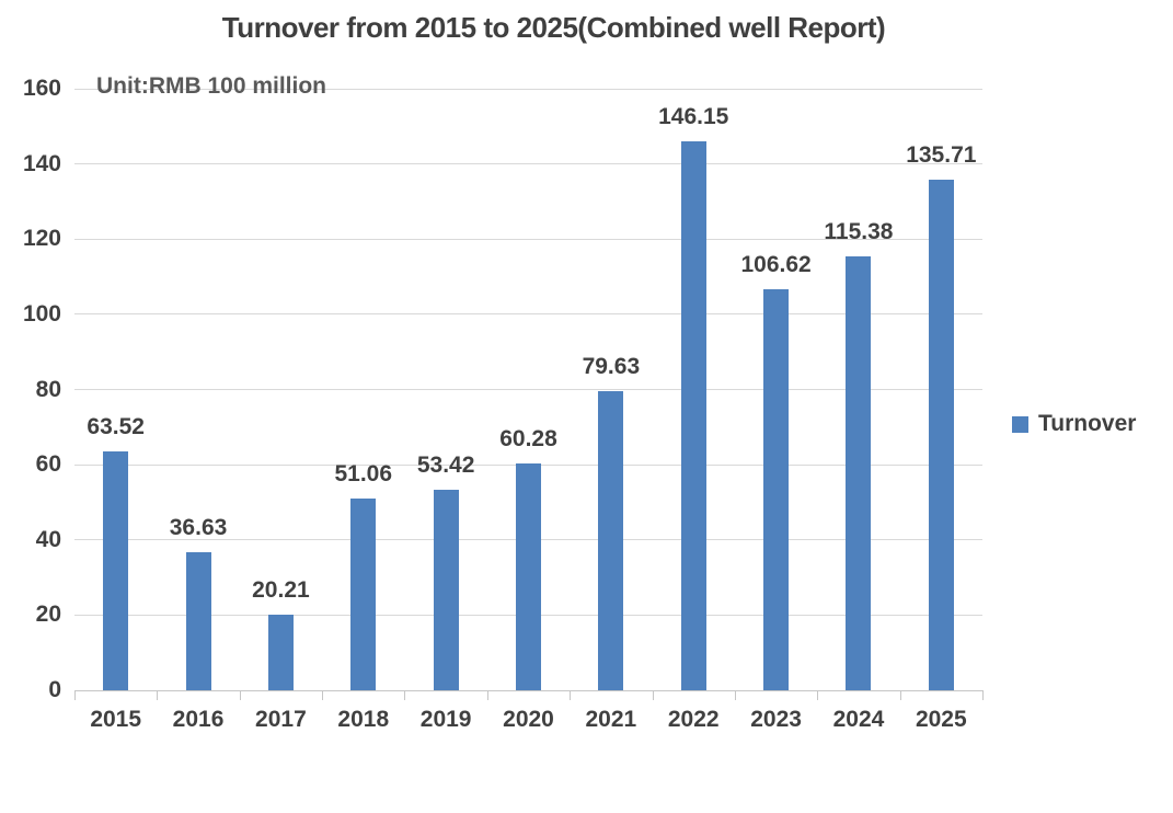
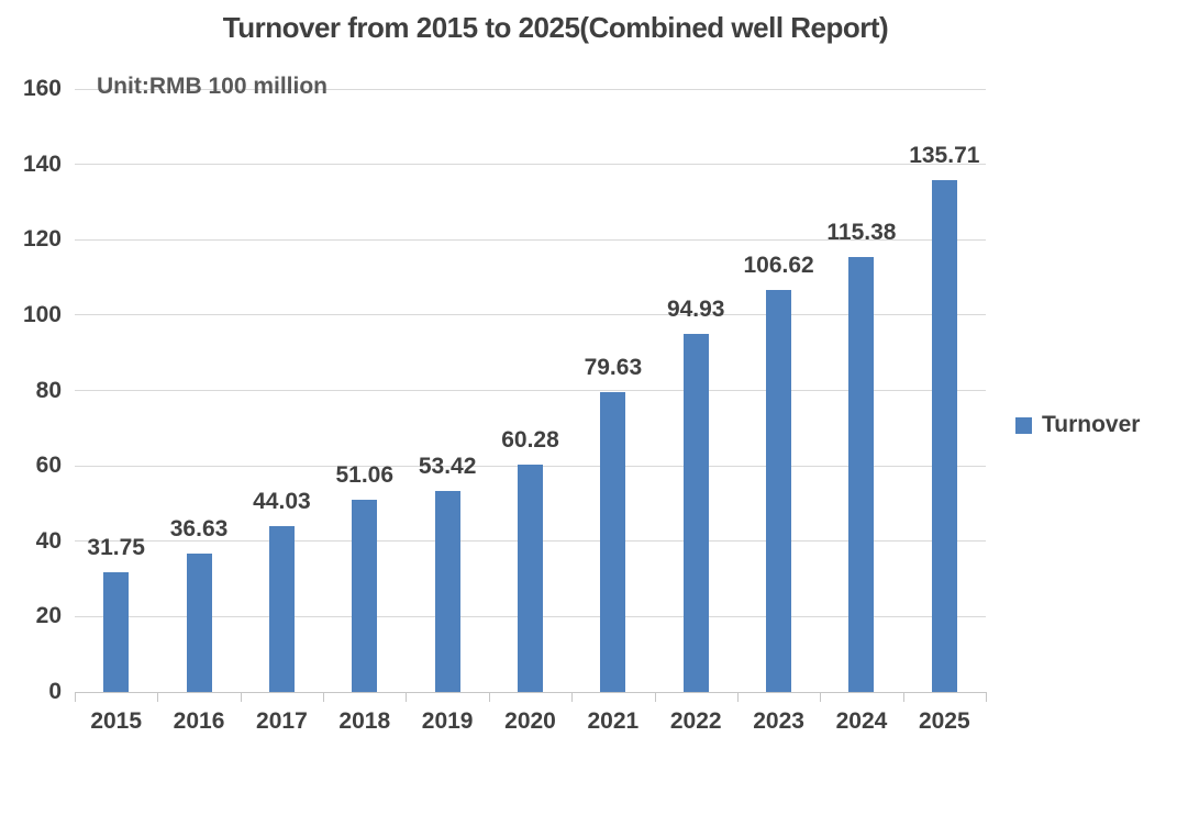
2015: 63.52 -> 31.75
2017: 20.21 -> 44.03
2022: 146.15 -> 94.93
